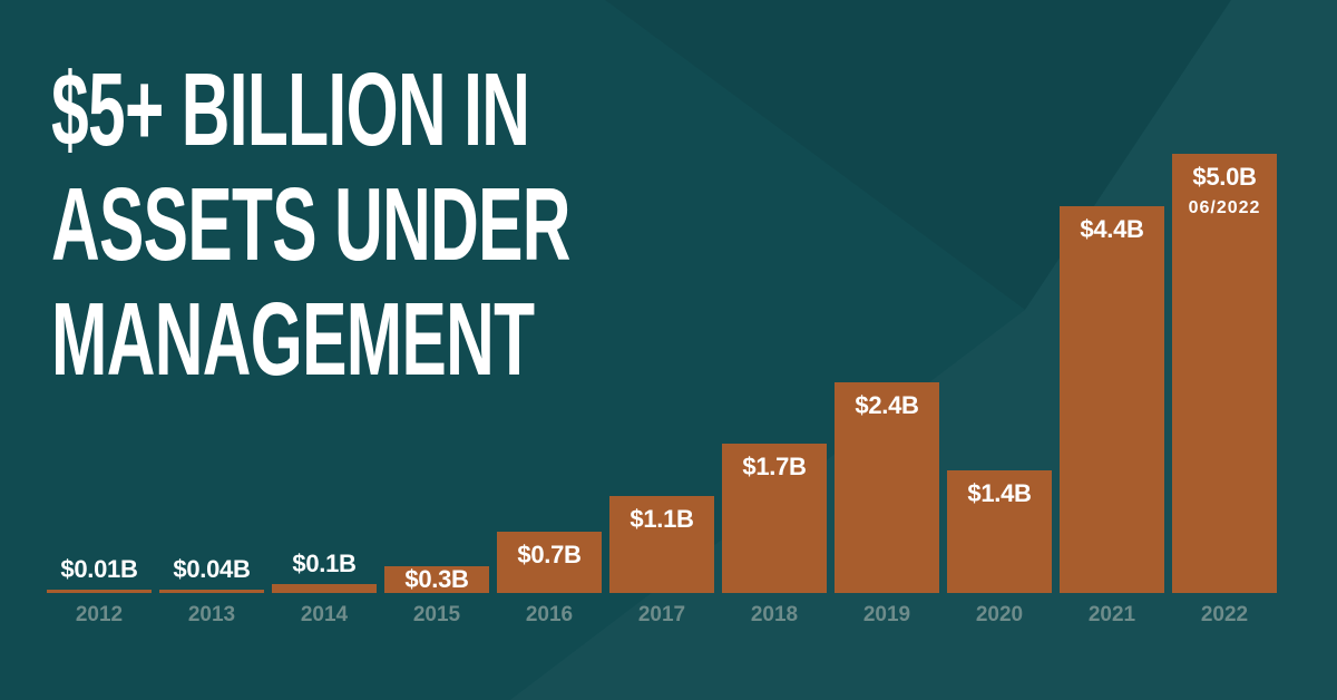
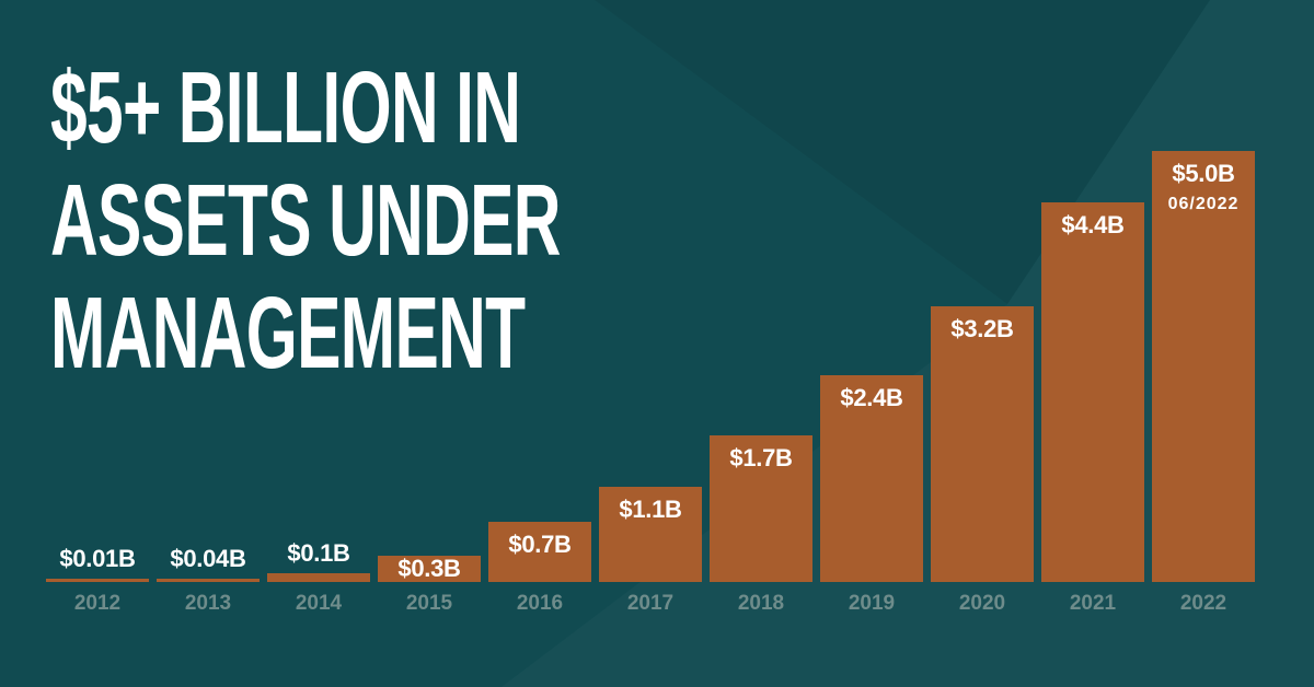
2020: $1.4B -> $3.2B
